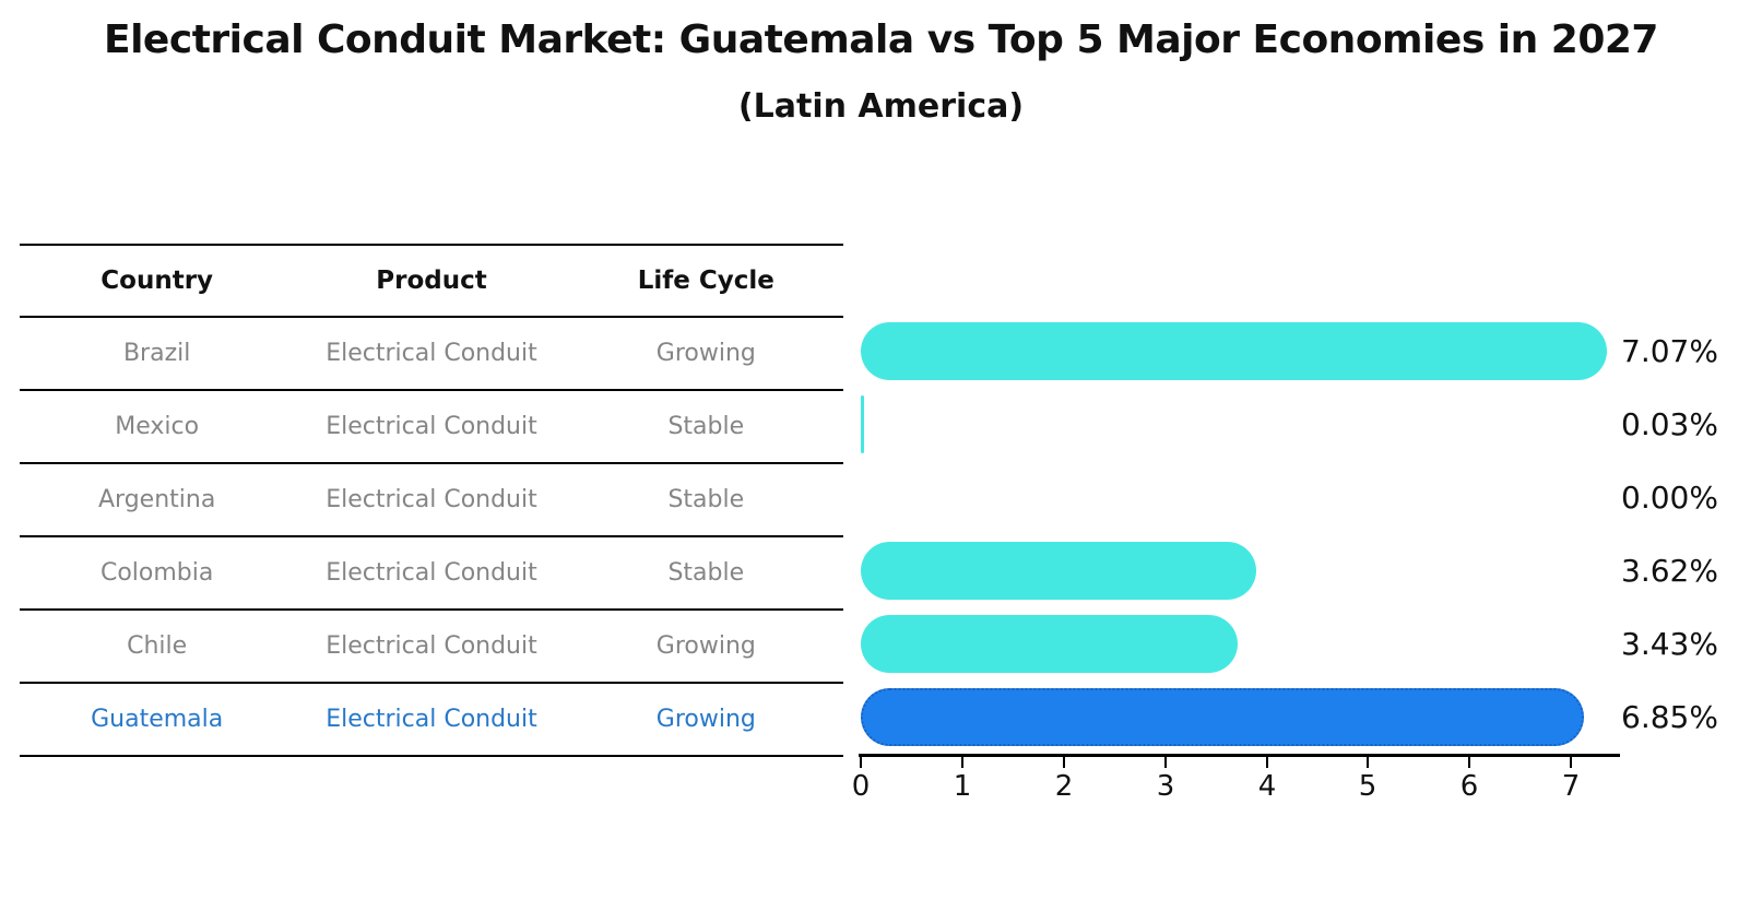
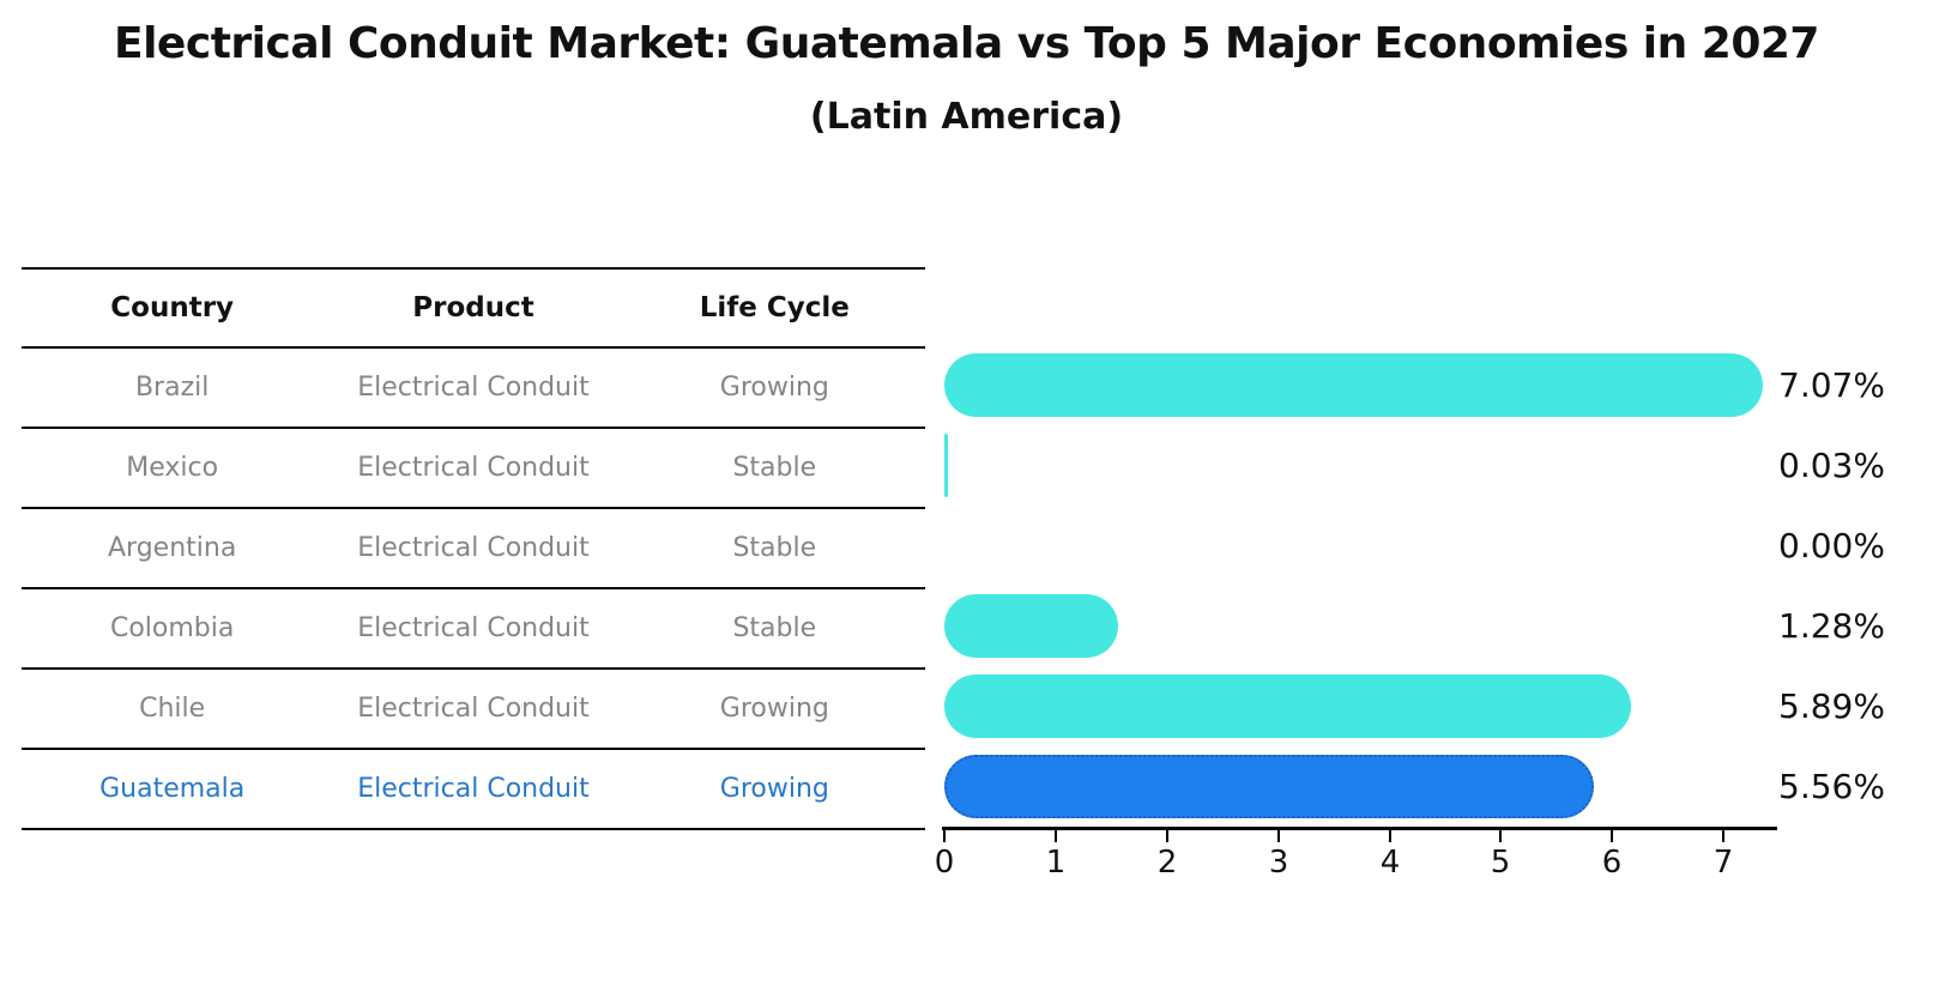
Colombia: 3.62% -> 1.28%
Chile: 3.43% -> 5.89%
Guatemala: 6.85% -> 5.56%
